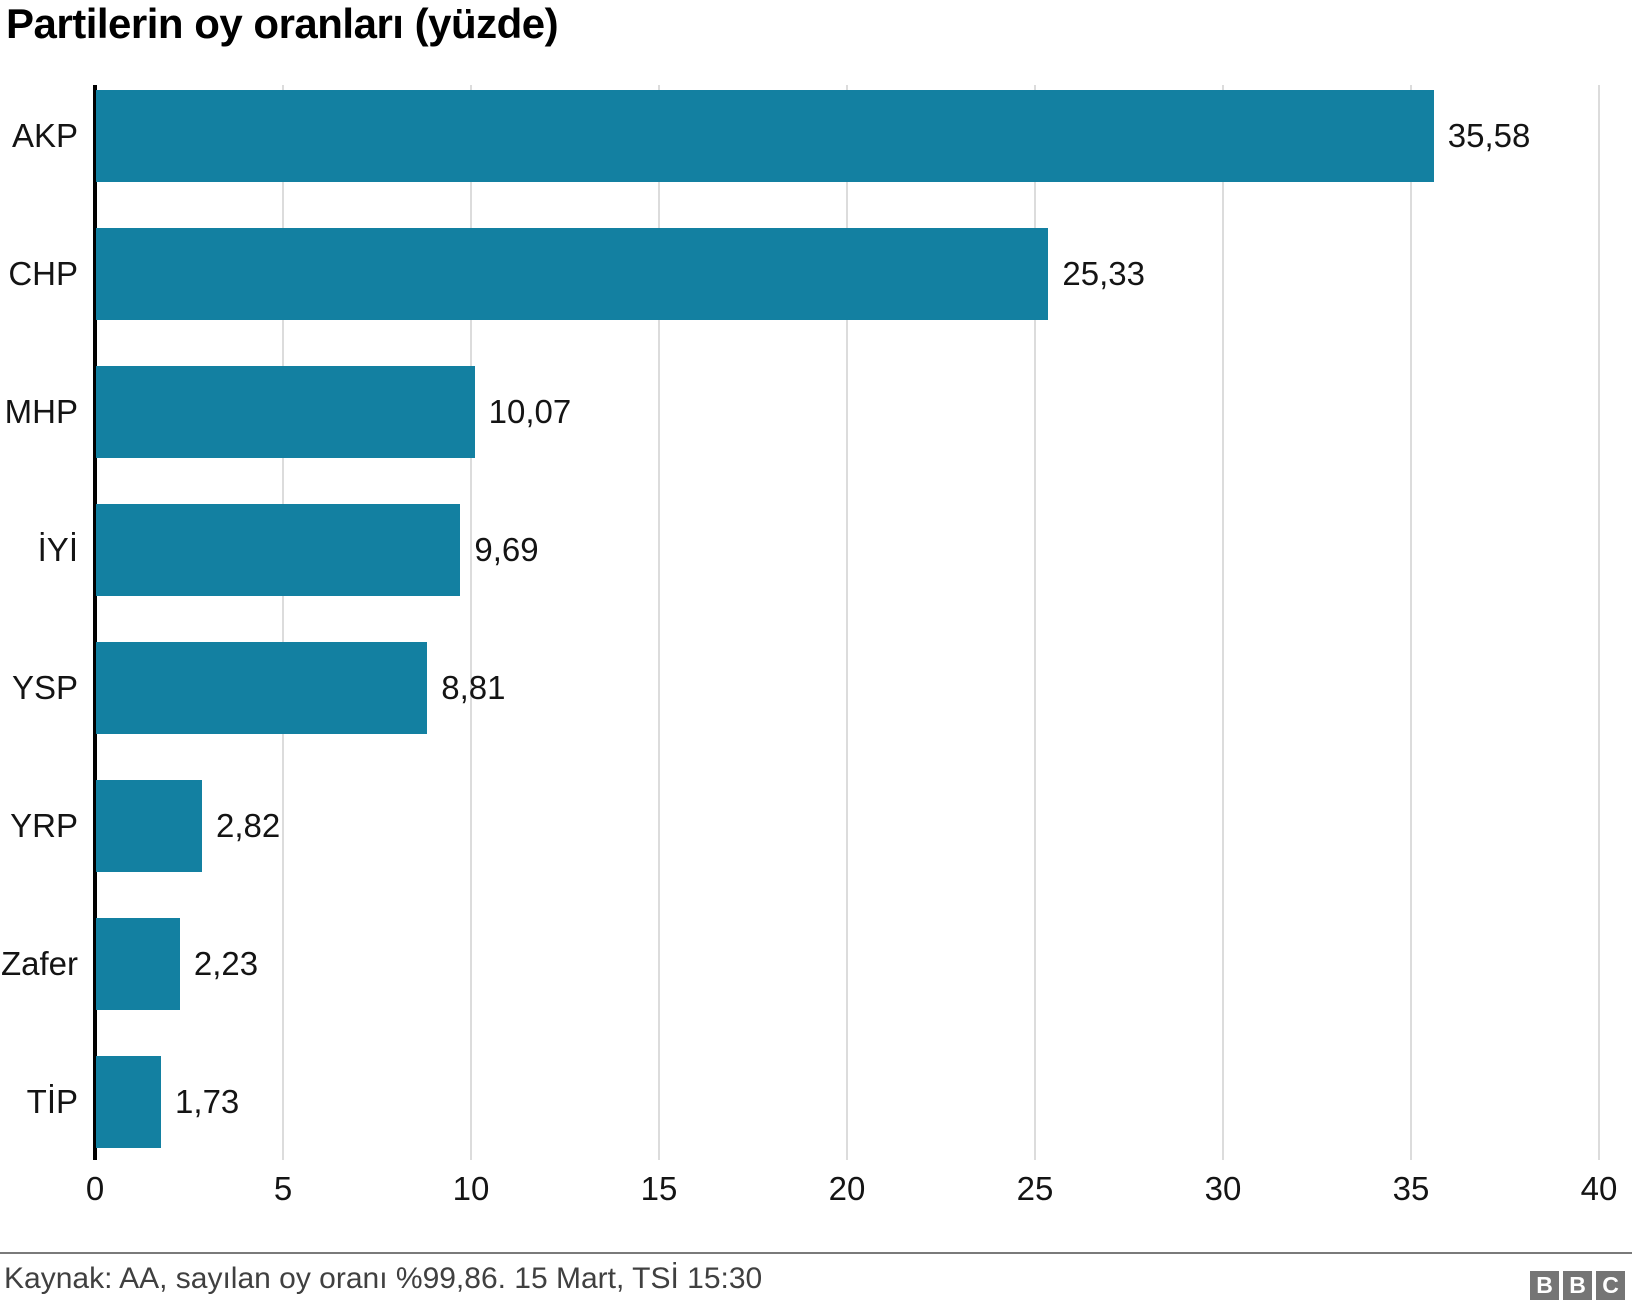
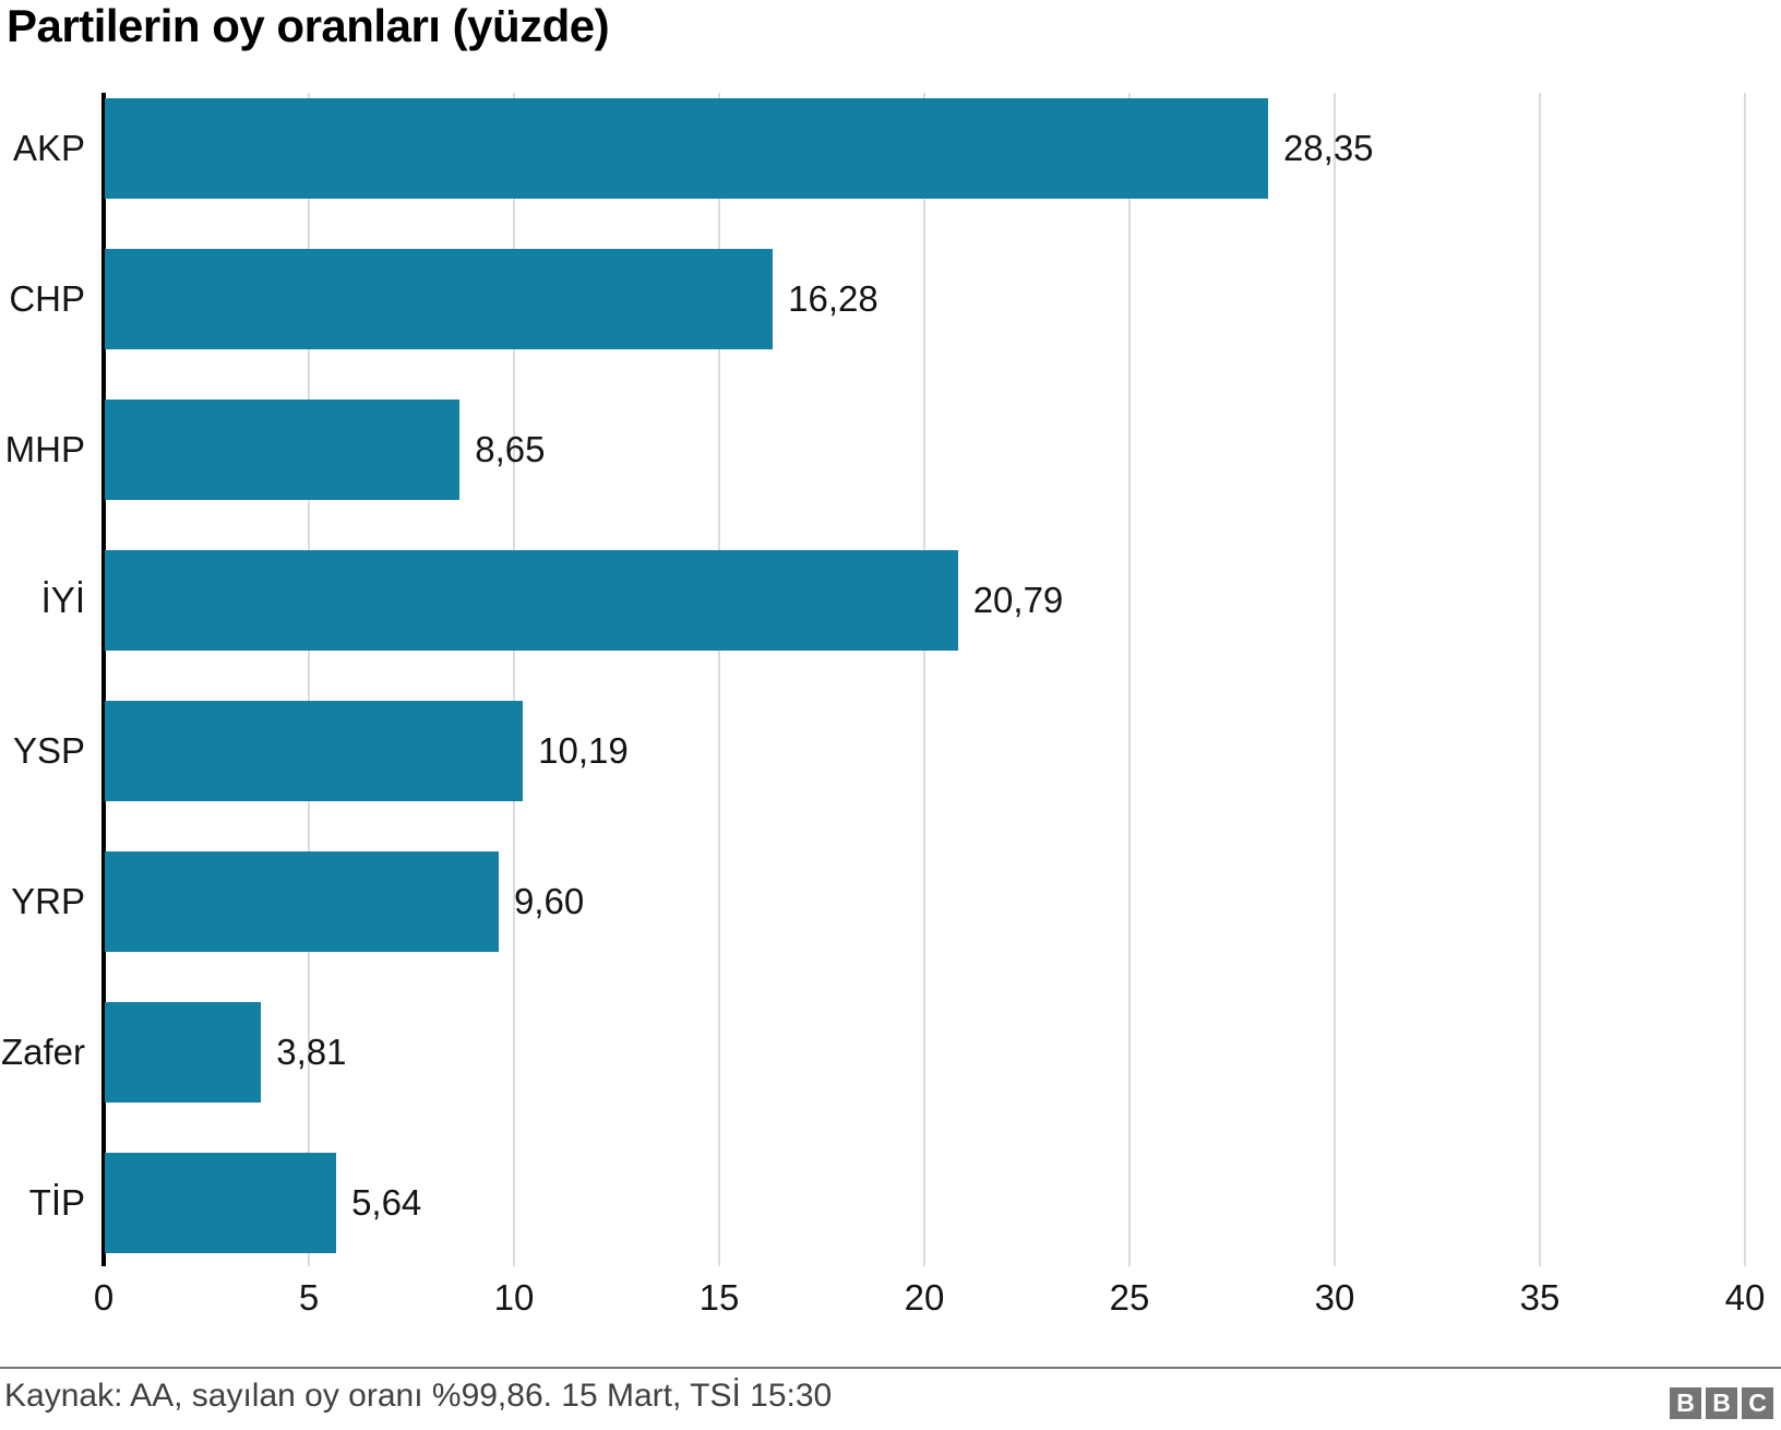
AKP: 35,58 -> 28,35
CHP: 25,33 -> 16,28
MHP: 10,07 -> 8,65
İYİ: 9,69 -> 20,79
YSP: 8,81 -> 10,19
YRP: 2,82 -> 9,60
Zafer: 2,23 -> 3,81
TİP: 1,73 -> 5,64
